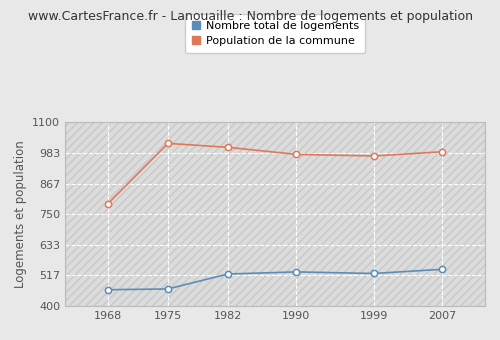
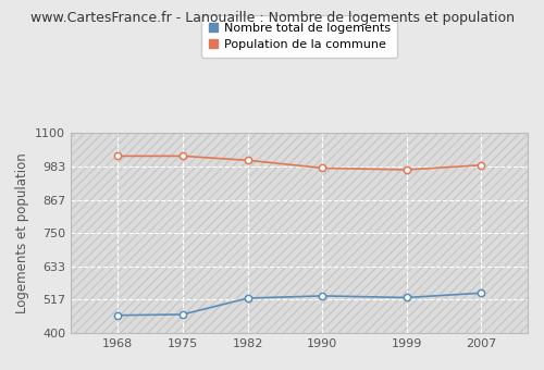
Population de la commune/1968: 790 -> 1020
